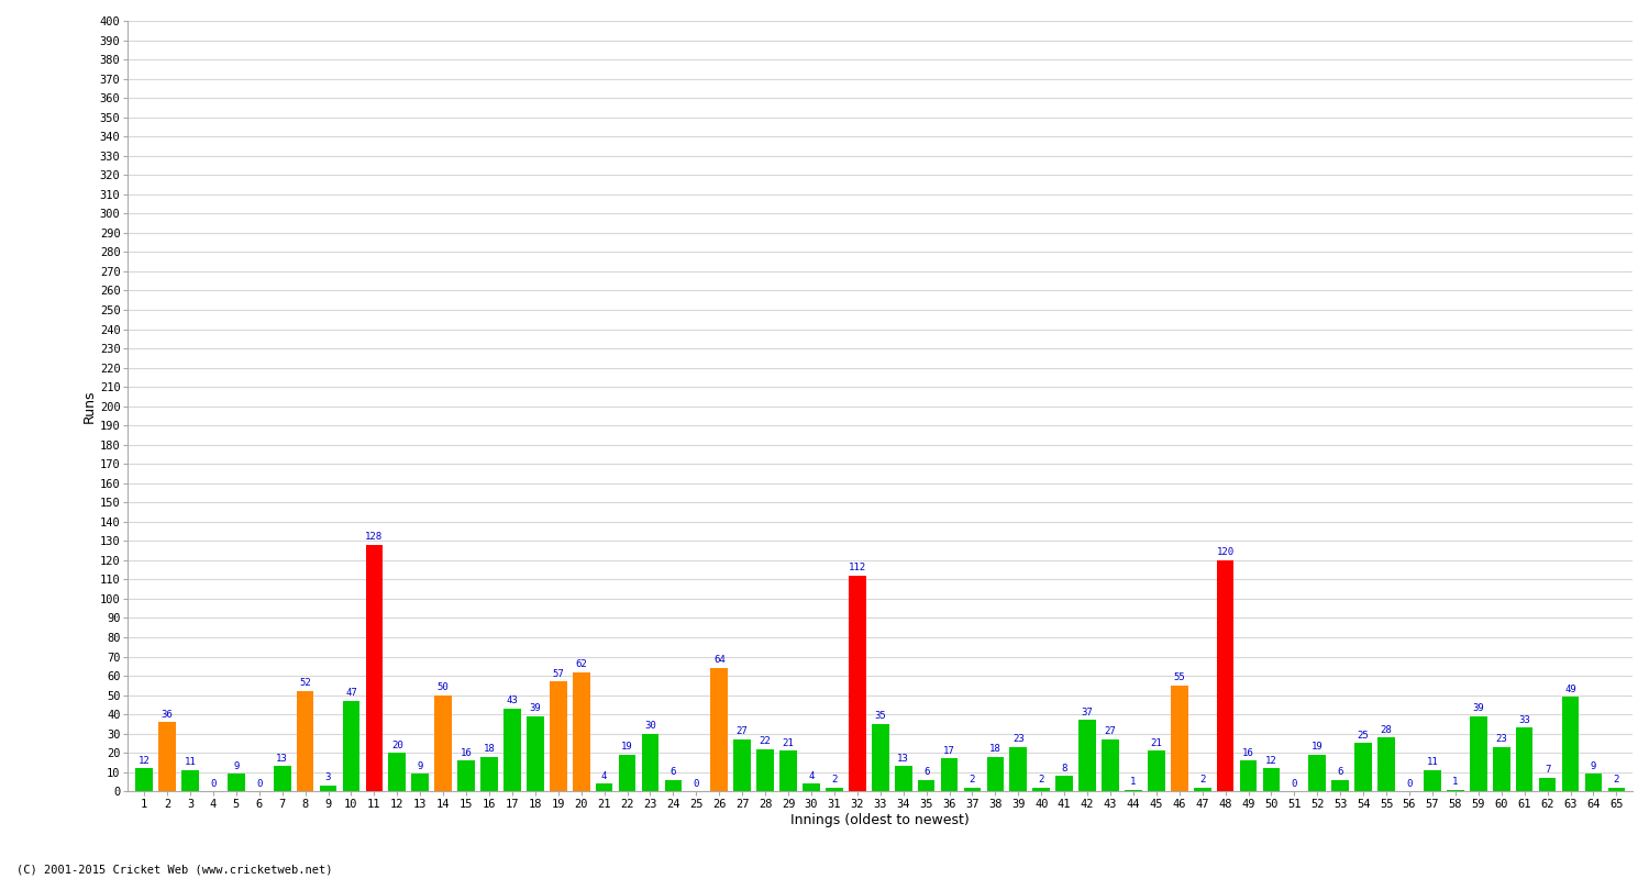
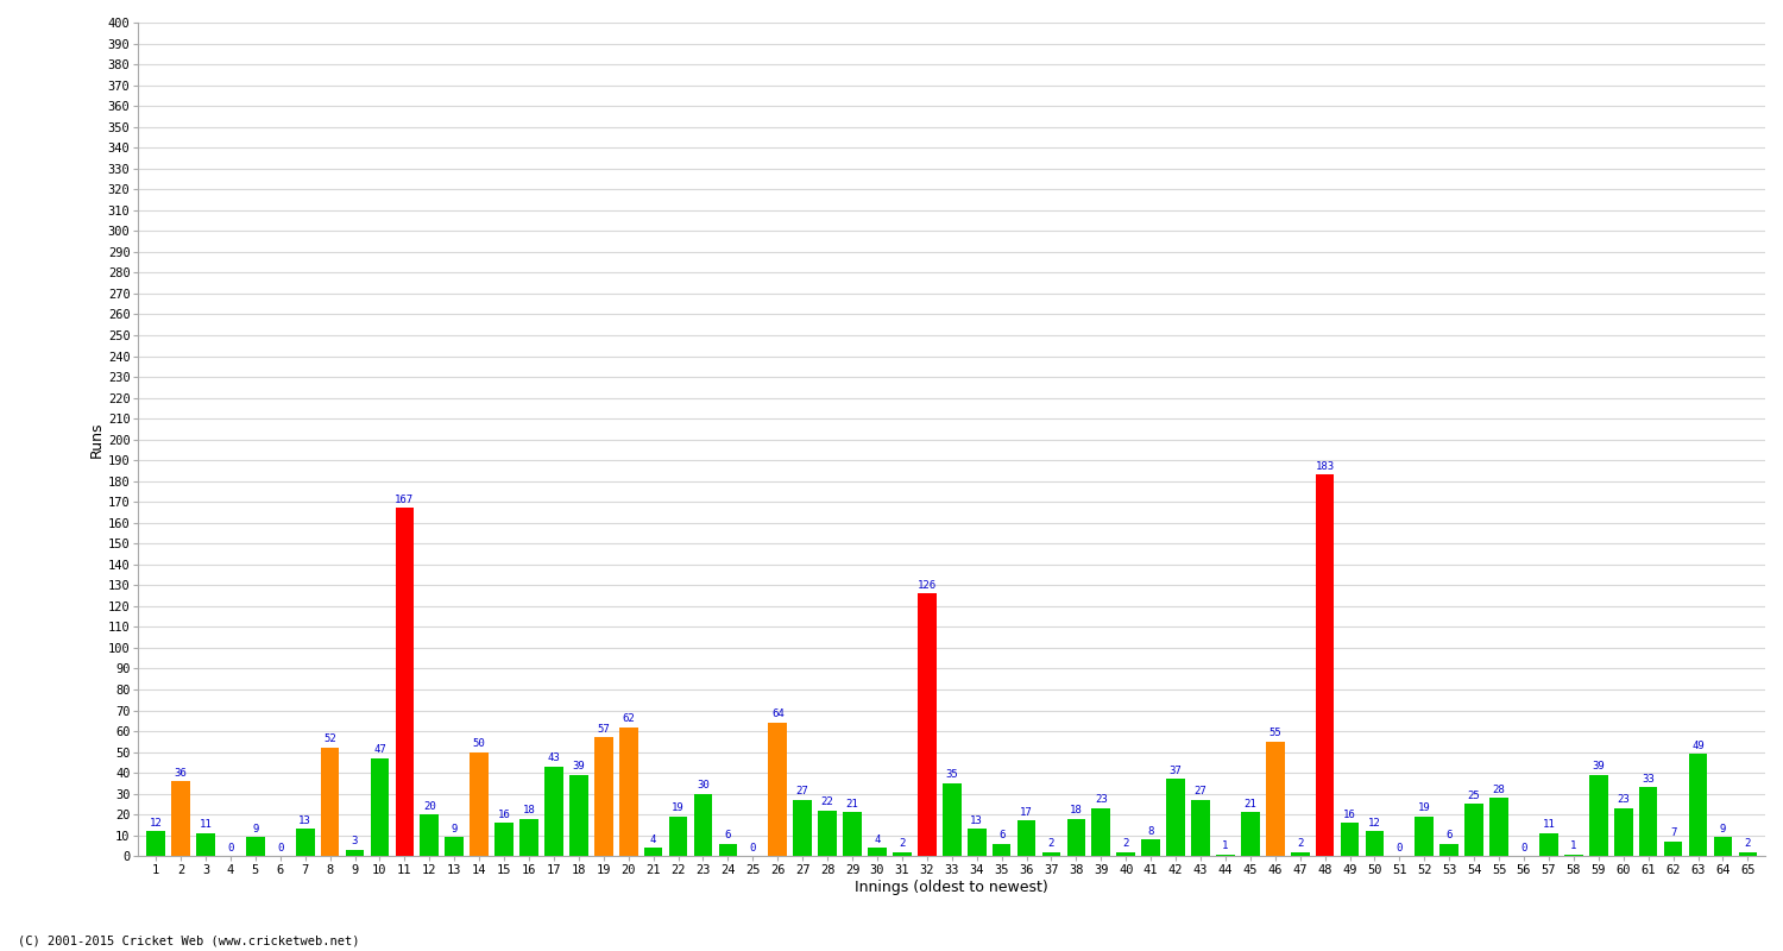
11: 128 -> 167
32: 112 -> 126
48: 120 -> 183
